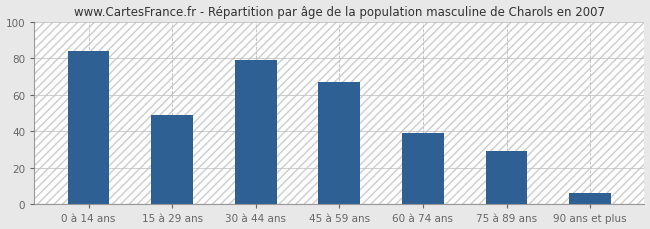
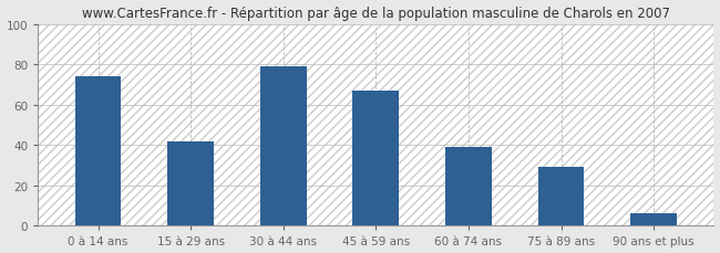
0 à 14 ans: 84 -> 74
15 à 29 ans: 49 -> 42
